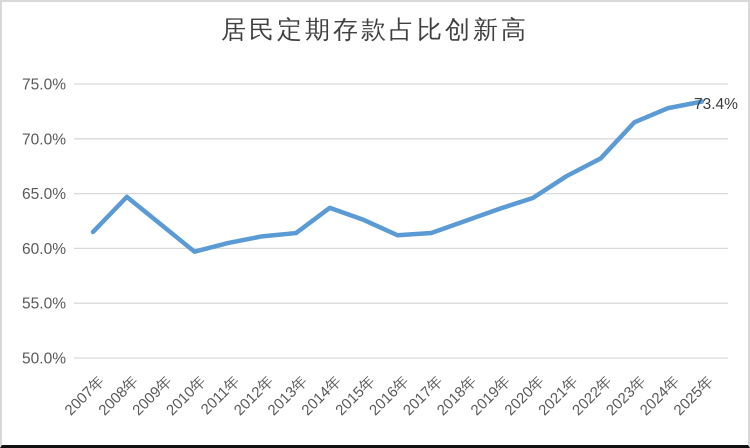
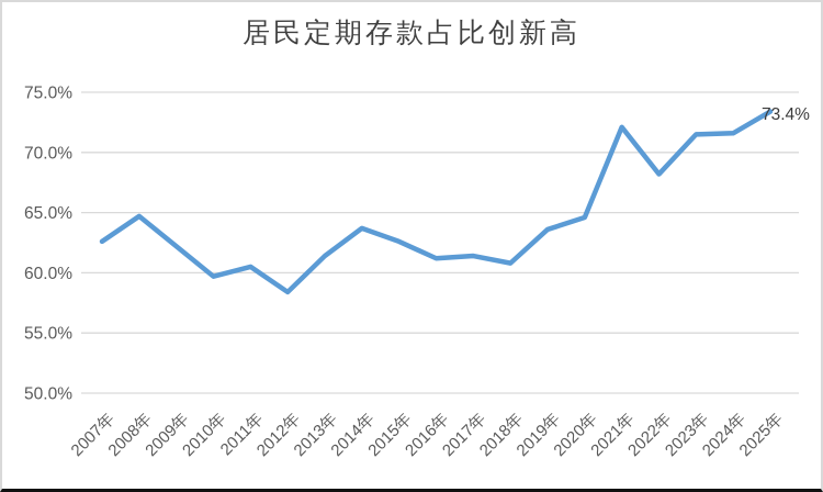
2007年: 61.5% -> 62.6%
2012年: 61.1% -> 58.4%
2018年: 62.5% -> 60.8%
2021年: 66.6% -> 72.1%
2024年: 72.8% -> 71.6%
